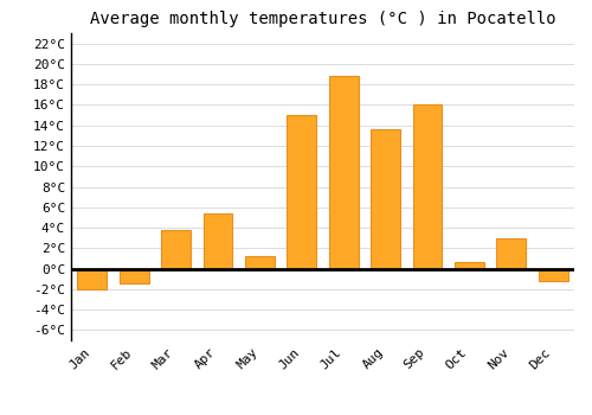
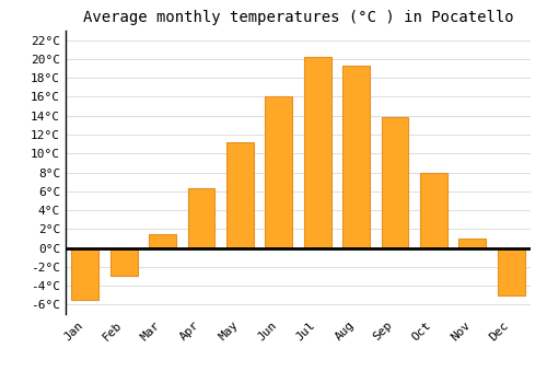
Jan: -2.0°C -> -5.5°C
Feb: -1.4°C -> -3.0°C
Mar: 3.8°C -> 1.5°C
Apr: 5.4°C -> 6.3°C
May: 1.2°C -> 11.2°C
Jun: 15.0°C -> 16.0°C
Jul: 18.8°C -> 20.2°C
Aug: 13.6°C -> 19.3°C
Sep: 16.0°C -> 13.8°C
Oct: 0.6°C -> 8.0°C
Nov: 3.0°C -> 1.0°C
Dec: -1.2°C -> -5.0°C
